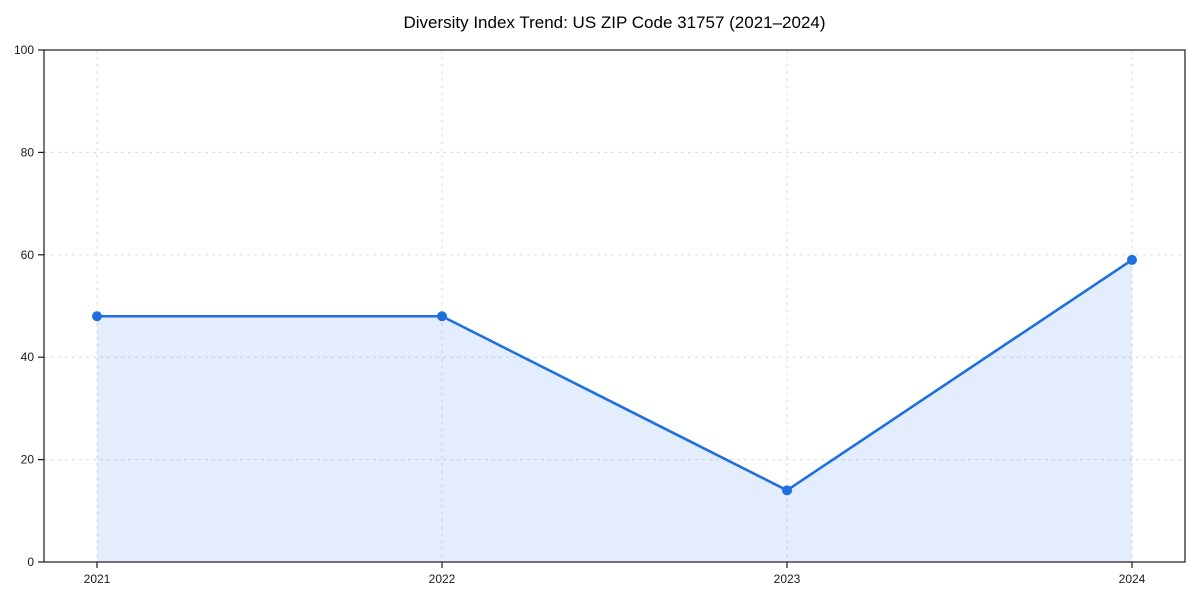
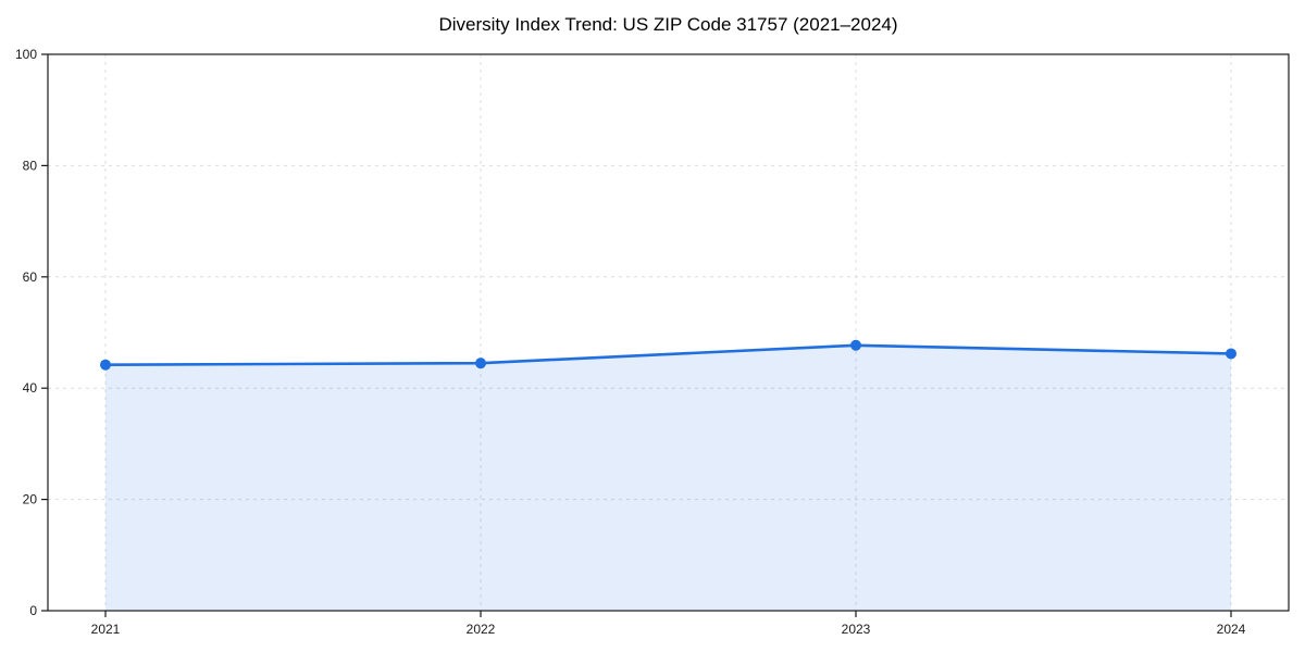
2021: 48 -> 44
2022: 48 -> 44
2023: 14 -> 48
2024: 59 -> 46
